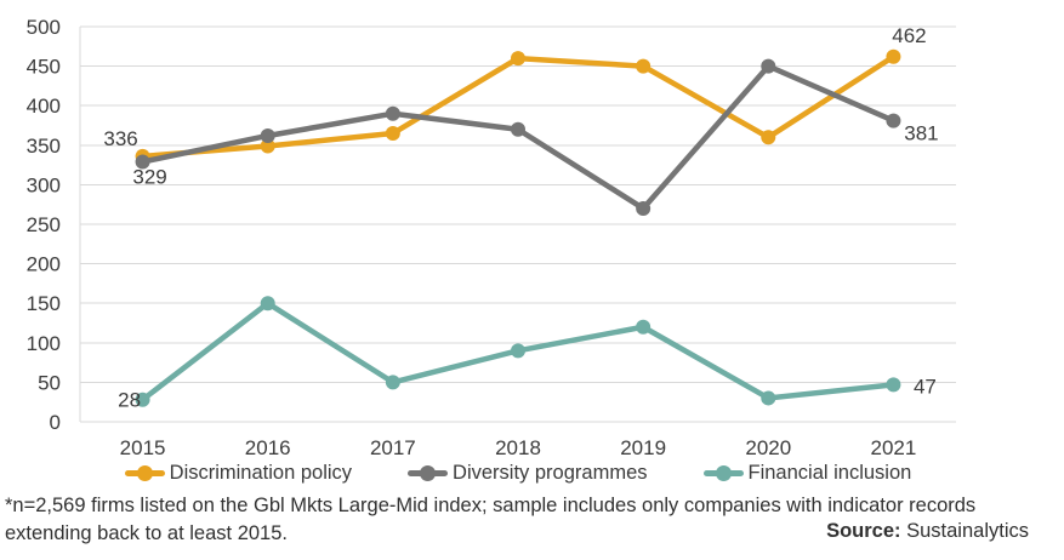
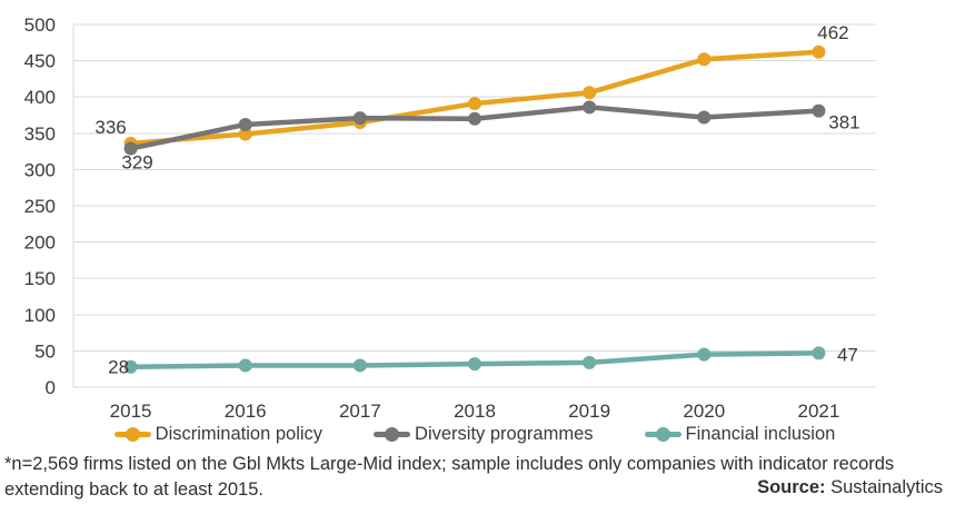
Financial inclusion/2016: 150 -> 30
Diversity programmes/2017: 390 -> 370
Financial inclusion/2017: 50 -> 30
Discrimination policy/2018: 460 -> 390
Financial inclusion/2018: 90 -> 30
Discrimination policy/2019: 450 -> 410
Diversity programmes/2019: 270 -> 390
Financial inclusion/2019: 120 -> 30
Discrimination policy/2020: 360 -> 450
Diversity programmes/2020: 450 -> 370
Financial inclusion/2020: 30 -> 40
